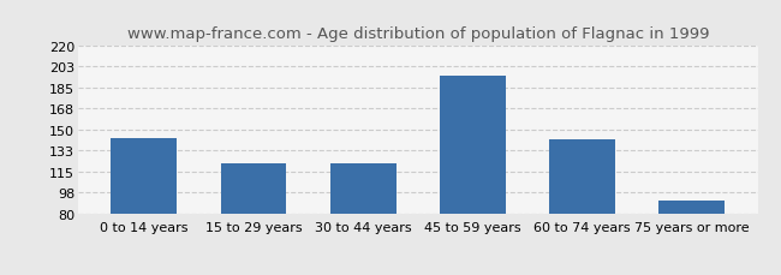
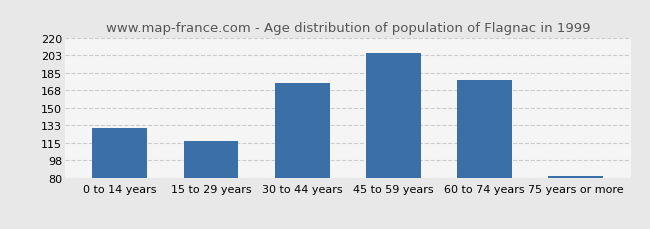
0 to 14 years: 143 -> 130
15 to 29 years: 122 -> 117
30 to 44 years: 122 -> 175
45 to 59 years: 195 -> 205
60 to 74 years: 142 -> 178
75 years or more: 91 -> 82
